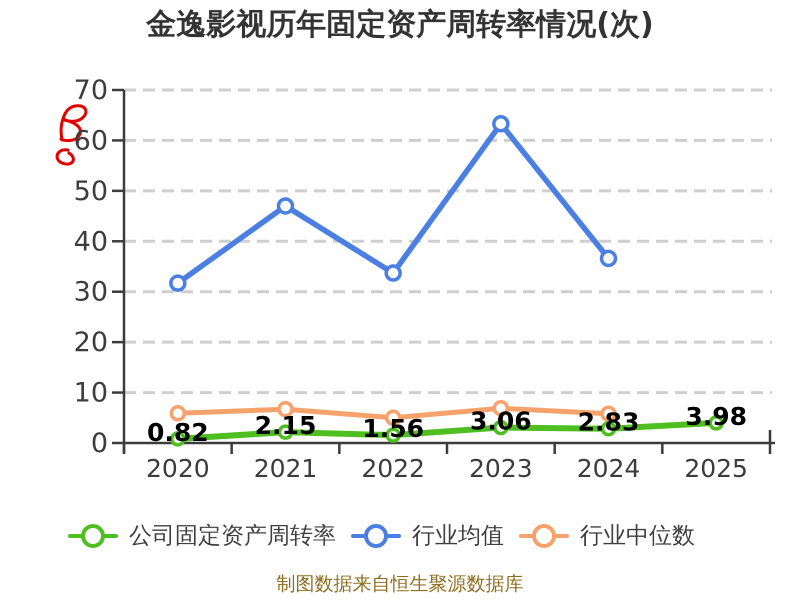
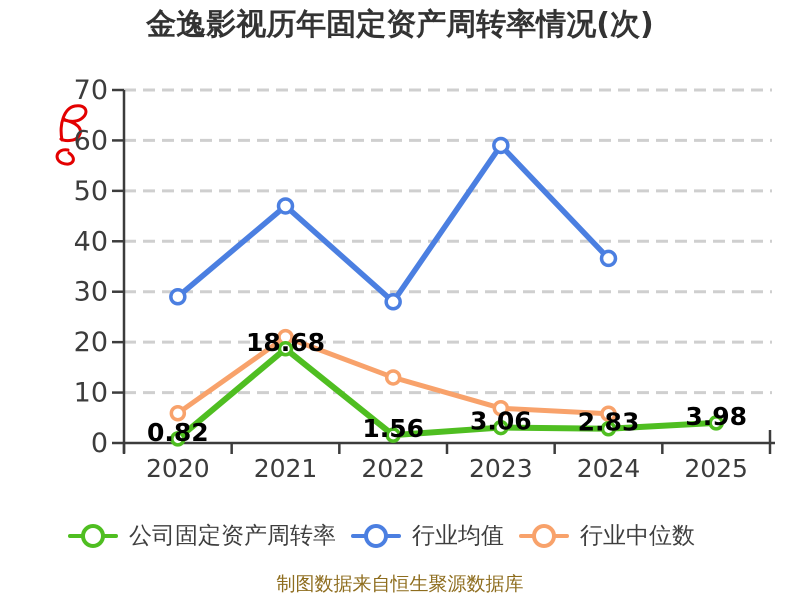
行业均值/2020: 32 -> 29
公司固定资产周转率/2021: 2.15 -> 18.68
行业中位数/2021: 7 -> 21
行业均值/2022: 34 -> 28
行业中位数/2022: 5 -> 13
行业均值/2023: 63 -> 59
